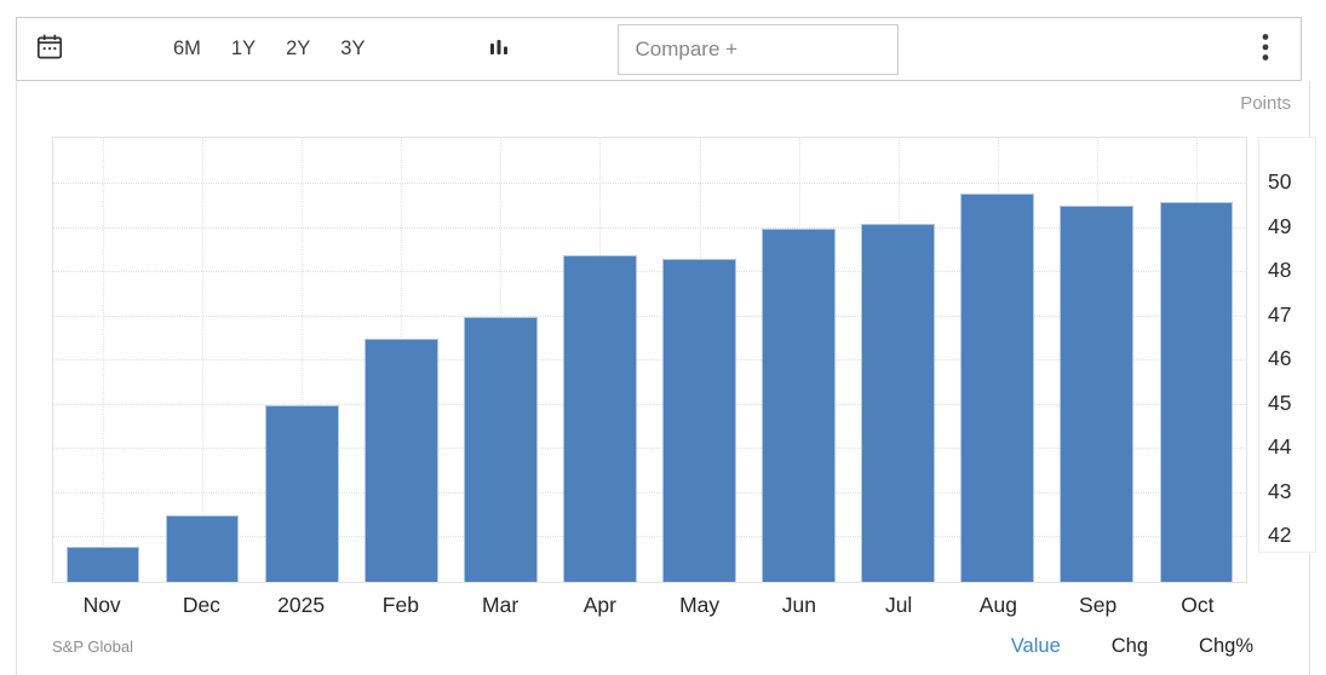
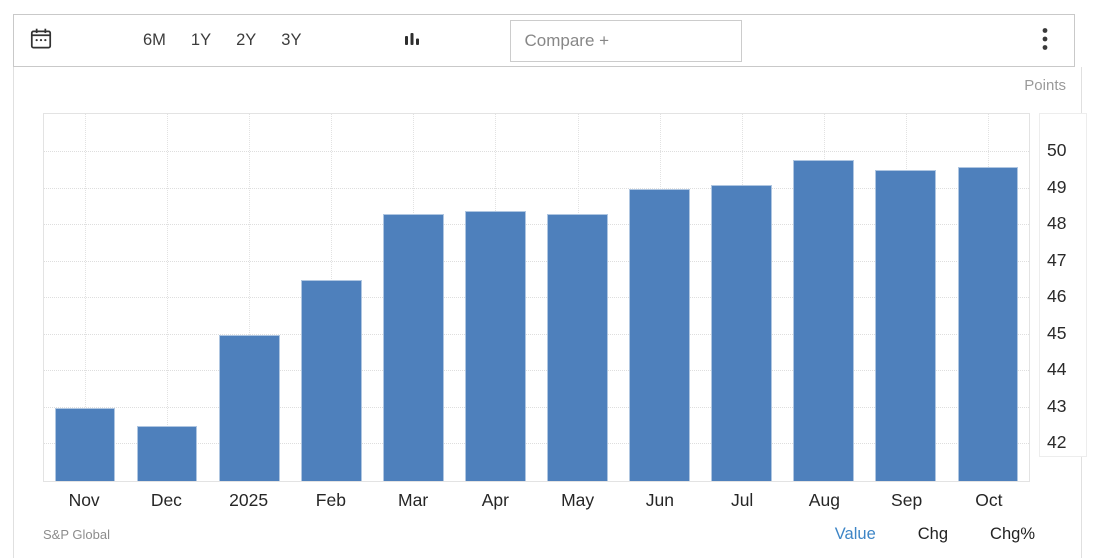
Nov: 41.8 -> 43.0
Mar: 47.0 -> 48.3
